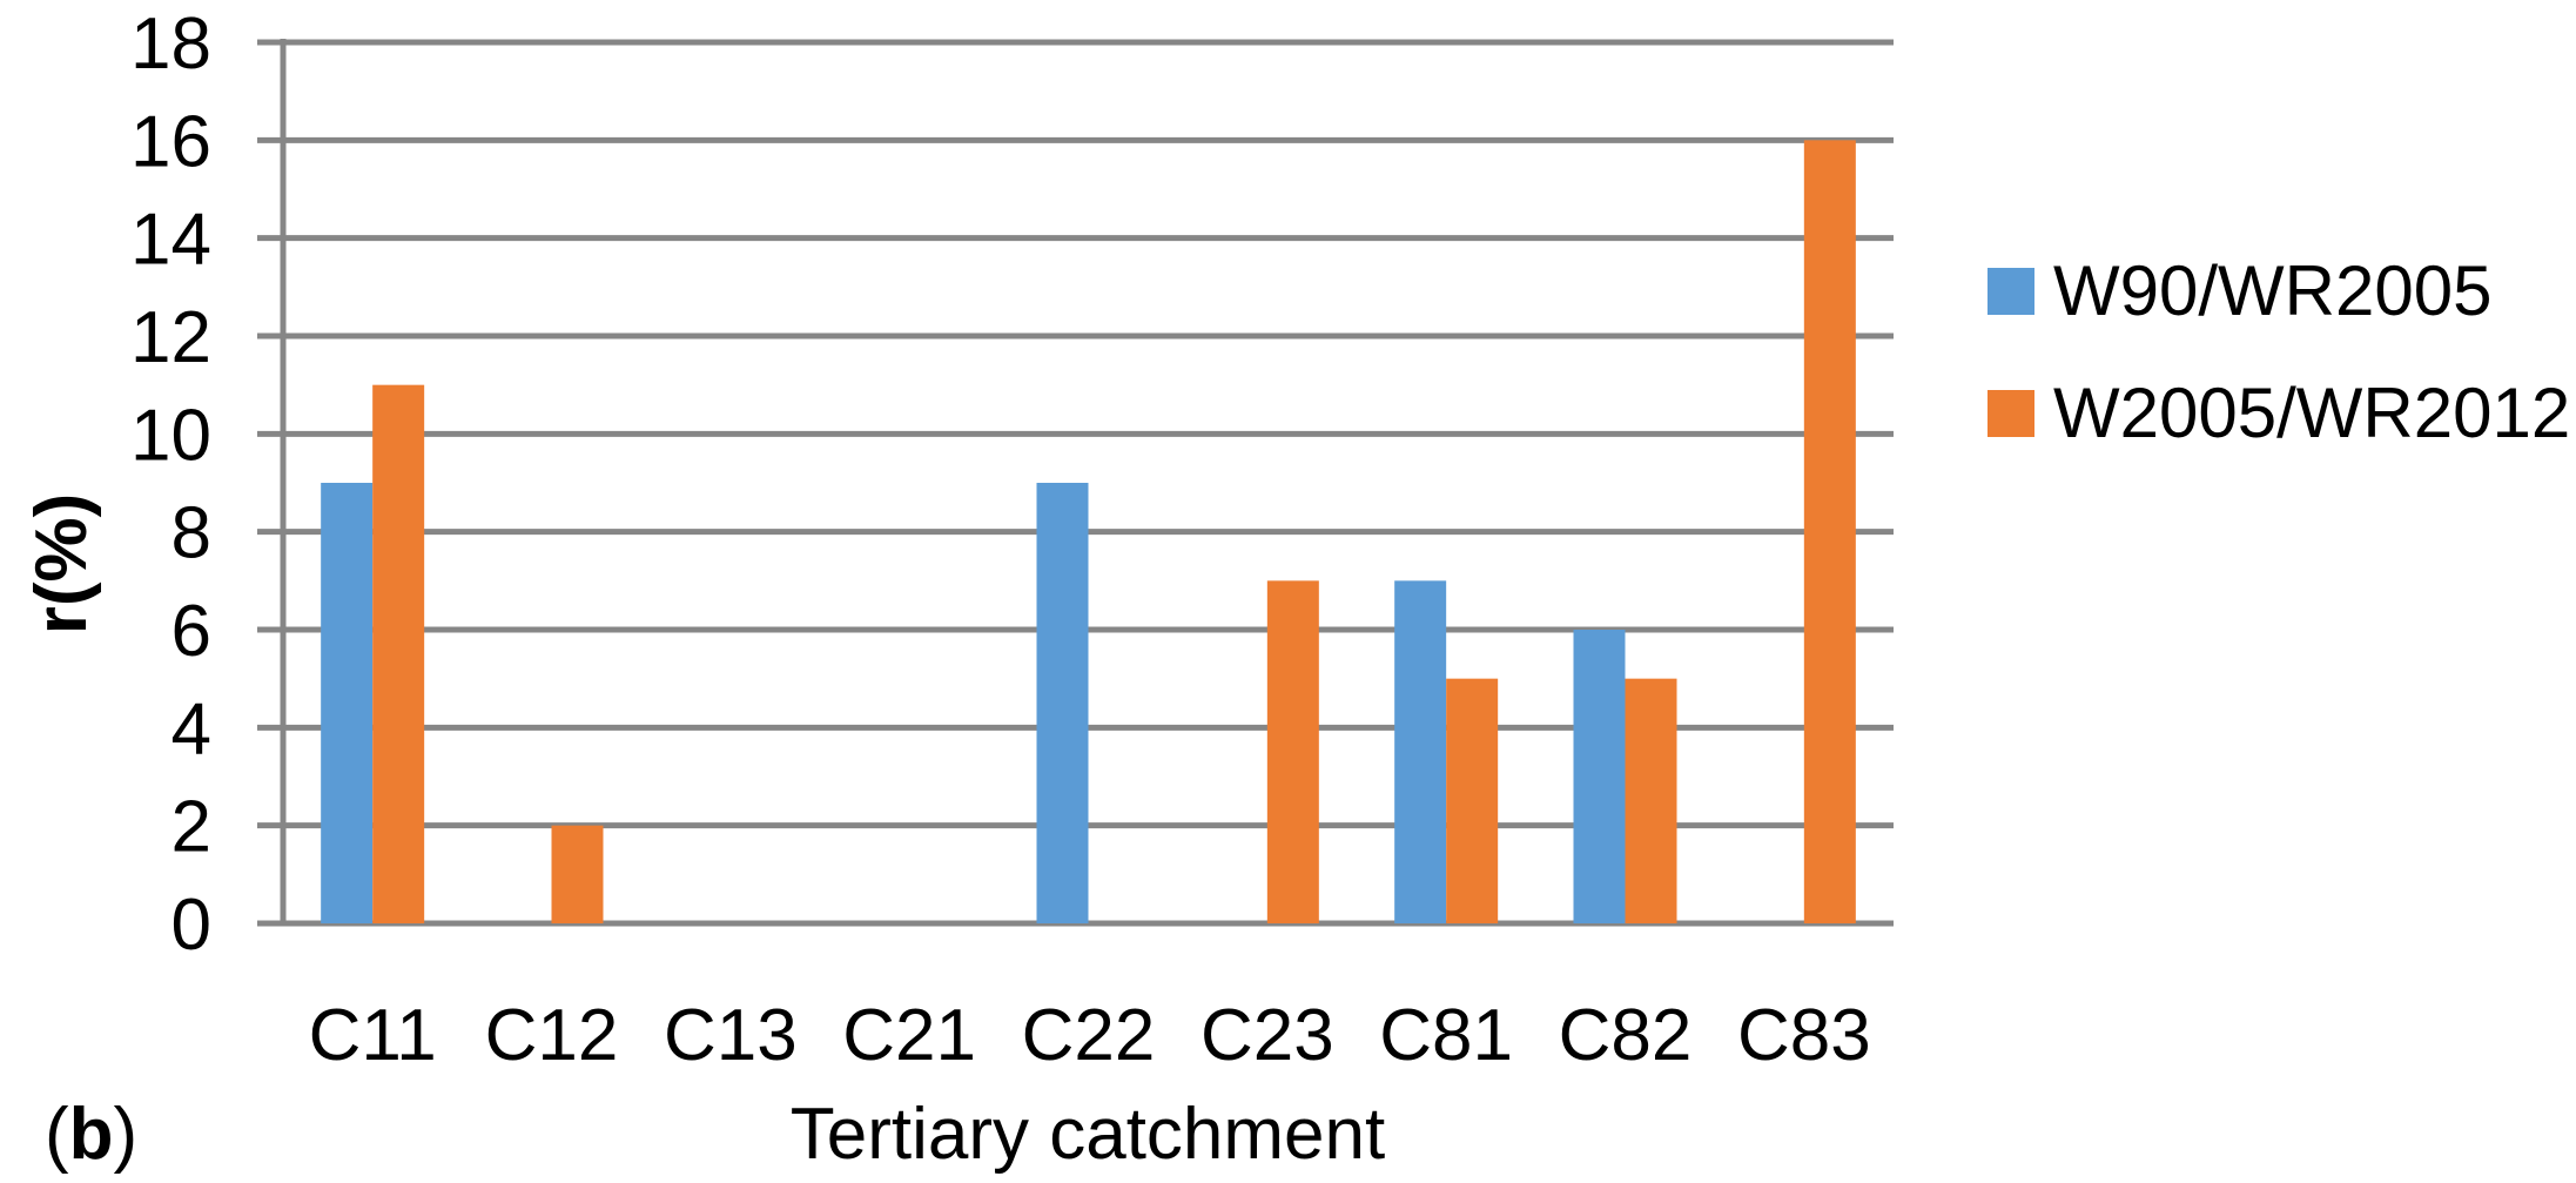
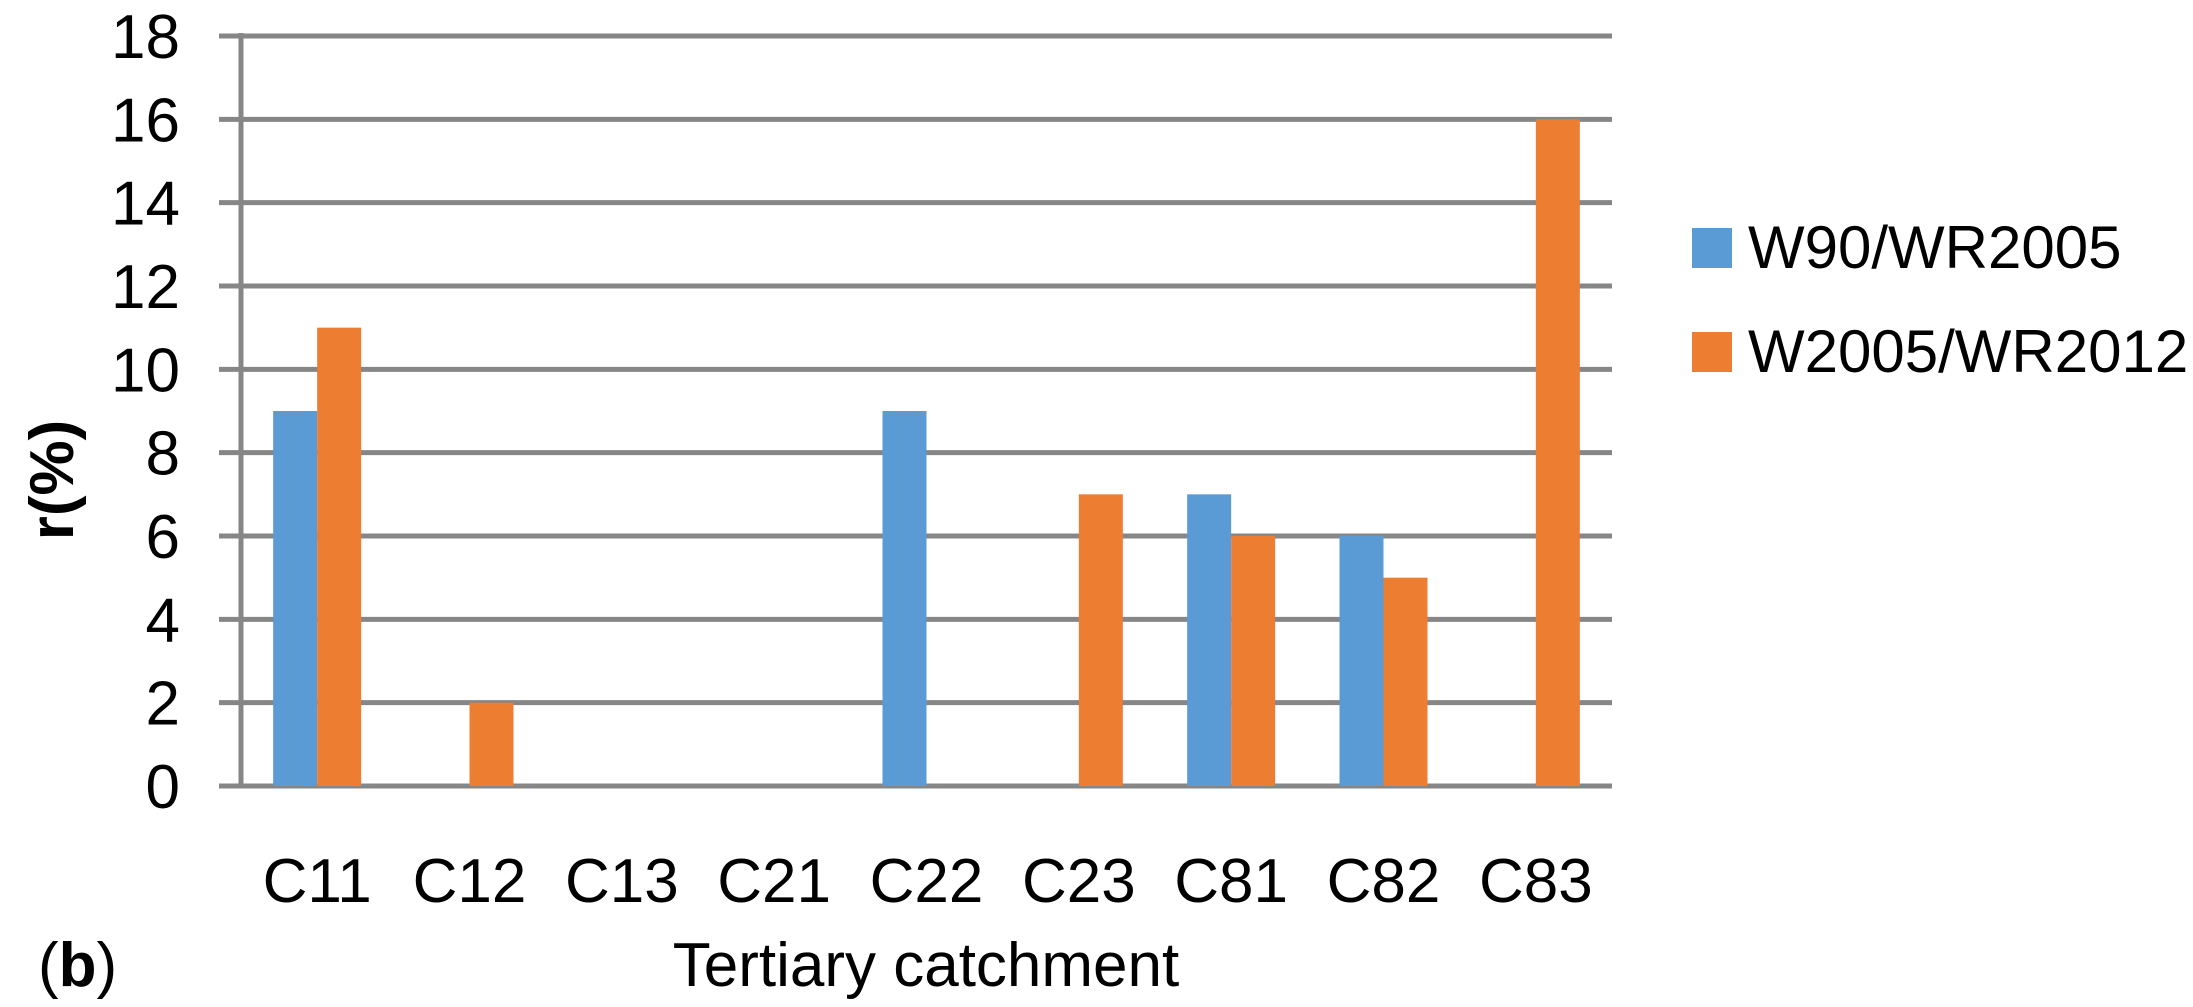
W2005/WR2012/C81: 5 -> 6
